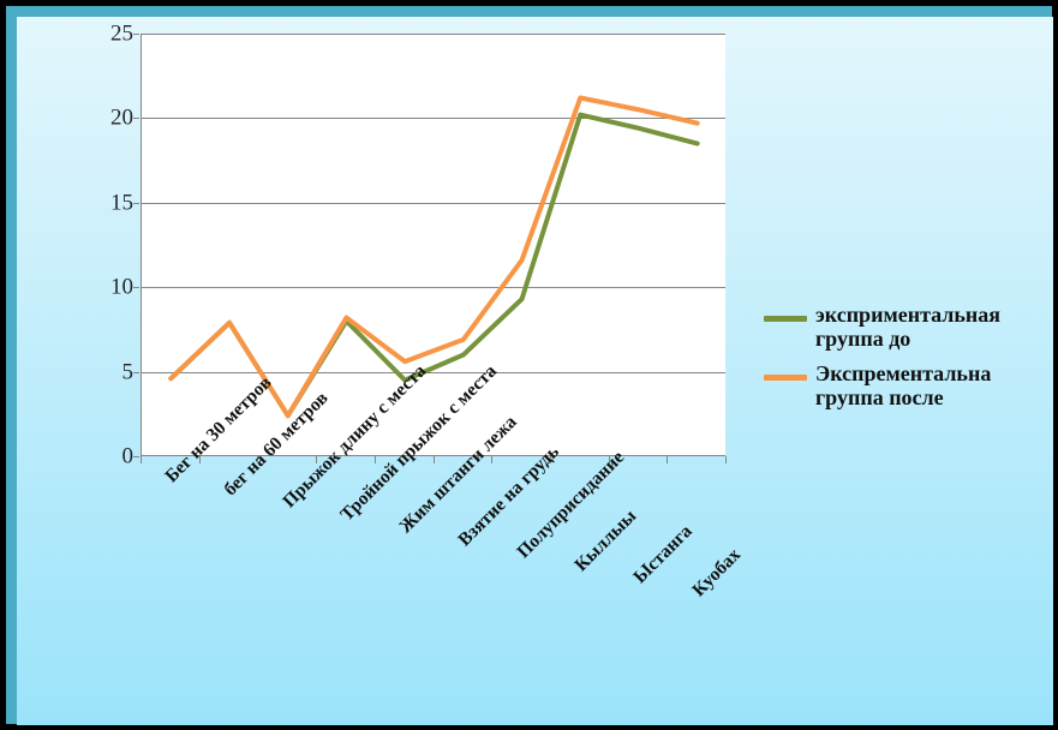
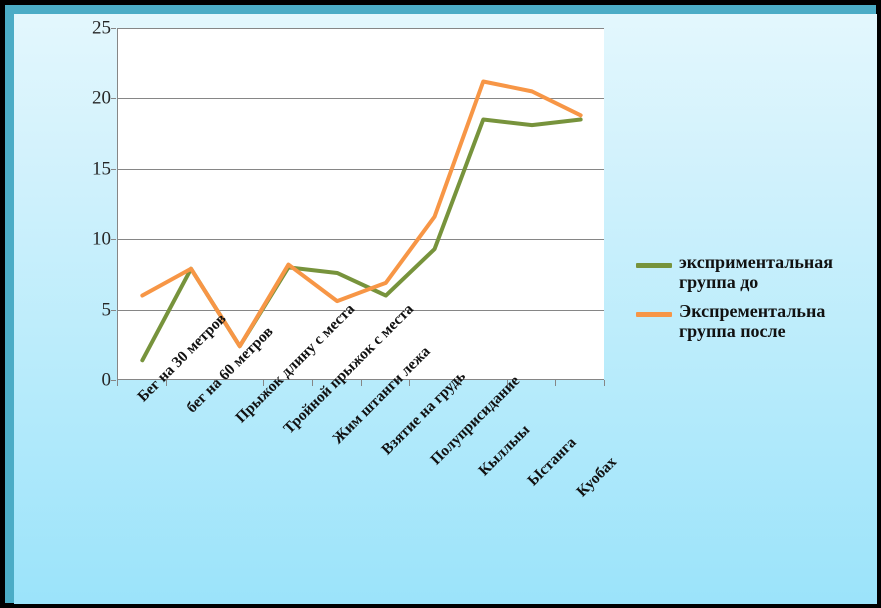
эксприментальная группа до/Бег на 30 метров: 4.6 -> 1.4
Экспрементальна группа после/Бег на 30 метров: 4.6 -> 6.0
эксприментальная группа до/Жим штанги лежа: 4.5 -> 7.6
эксприментальная группа до/Кыллыы: 20.2 -> 18.5
эксприментальная группа до/Ыстанга: 19.4 -> 18.1
Экспрементальна группа после/Куобах: 19.7 -> 18.8
